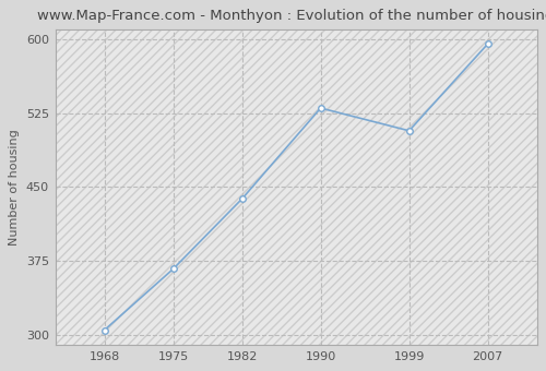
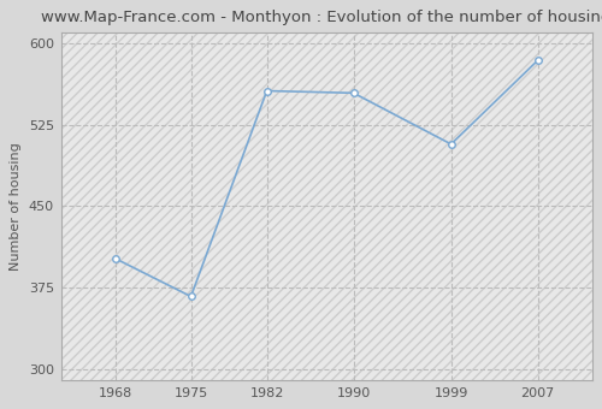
1968: 305 -> 402
1982: 438 -> 556
1990: 530 -> 554
2007: 595 -> 584
